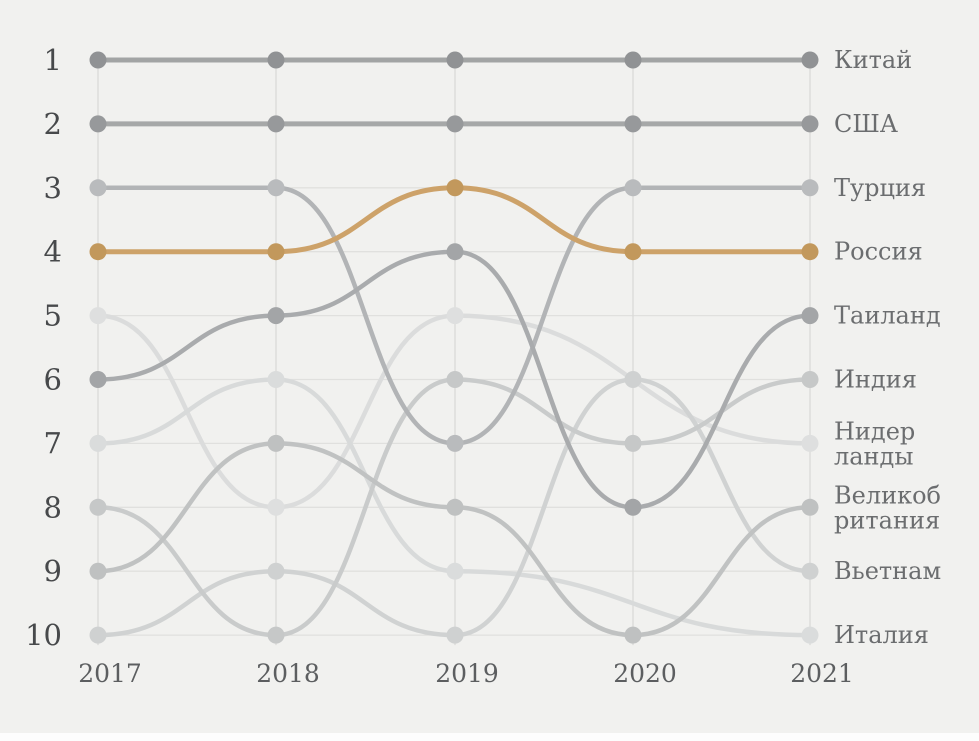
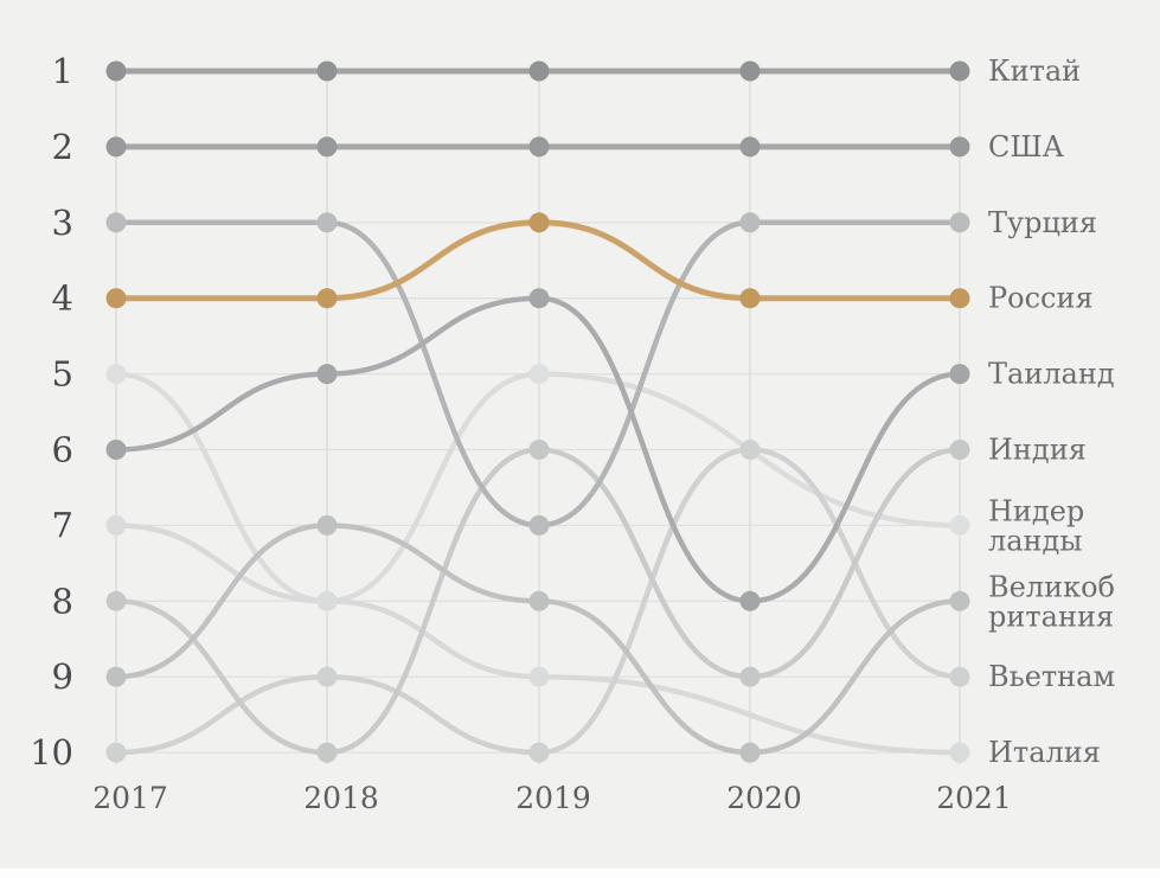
Италия/2018: 6 -> 8
Индия/2020: 7 -> 9
